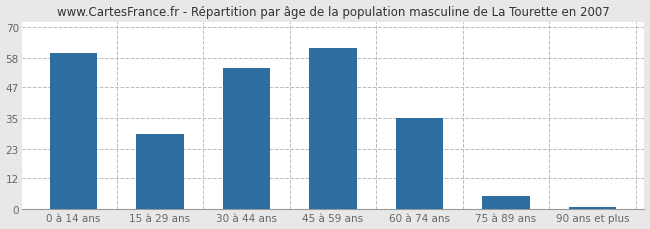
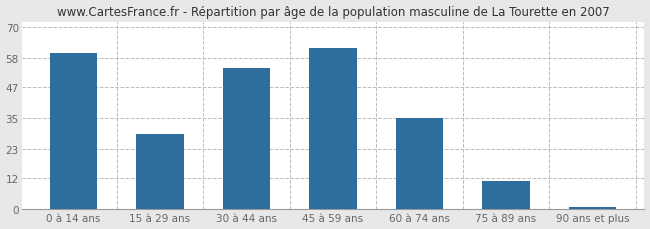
75 à 89 ans: 5 -> 11
